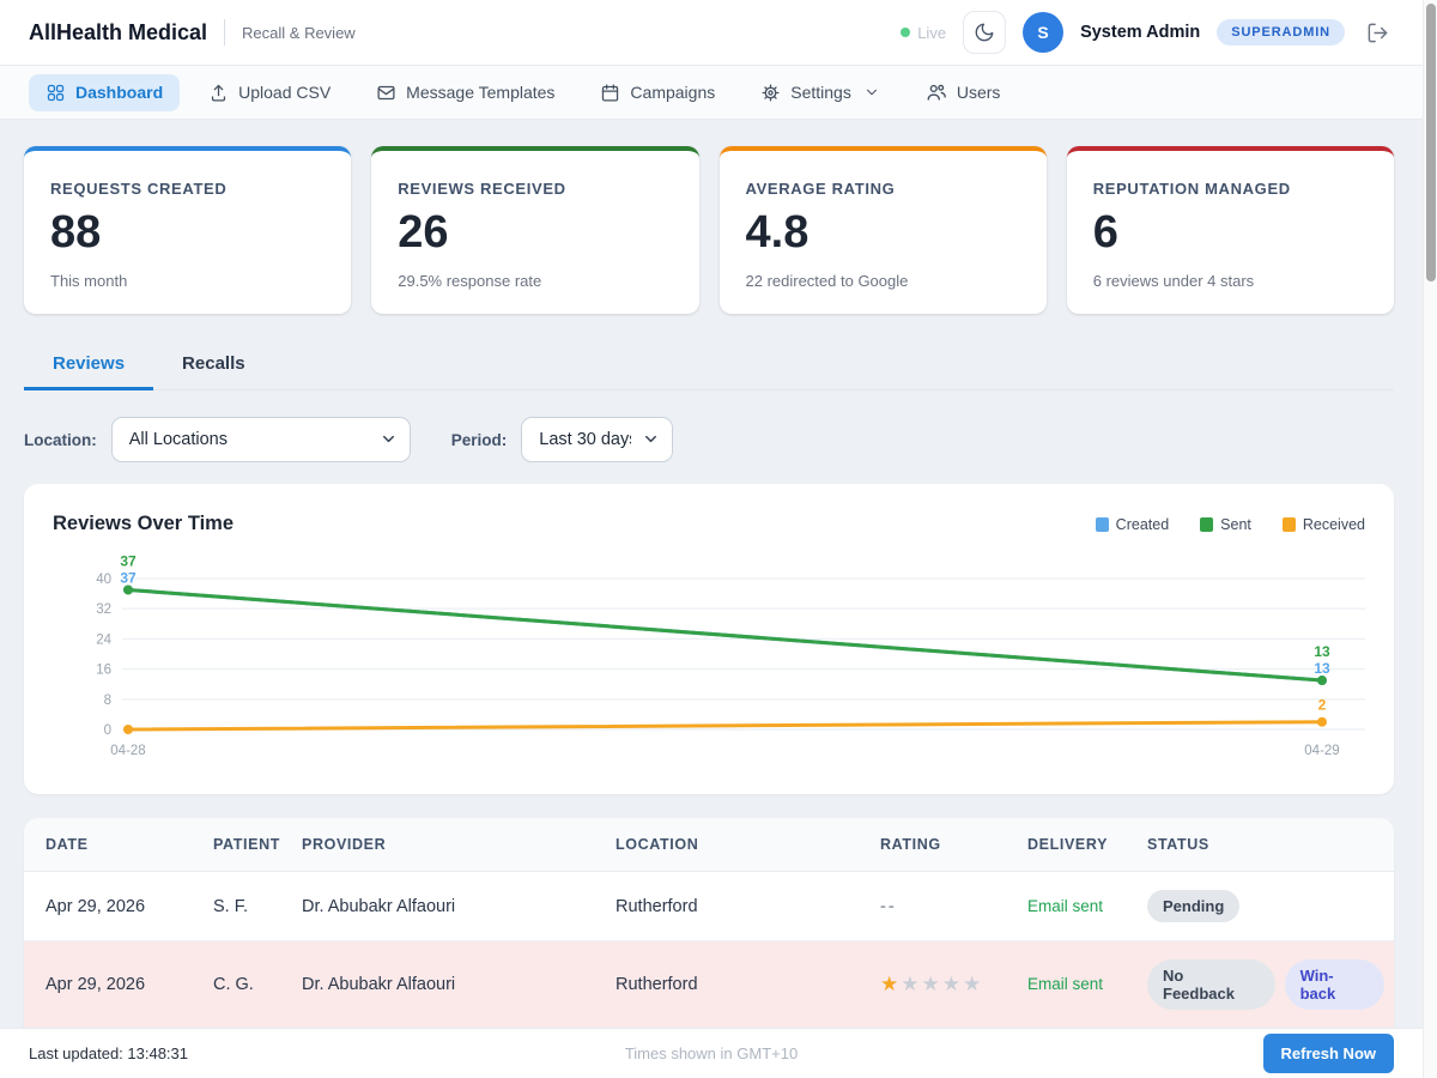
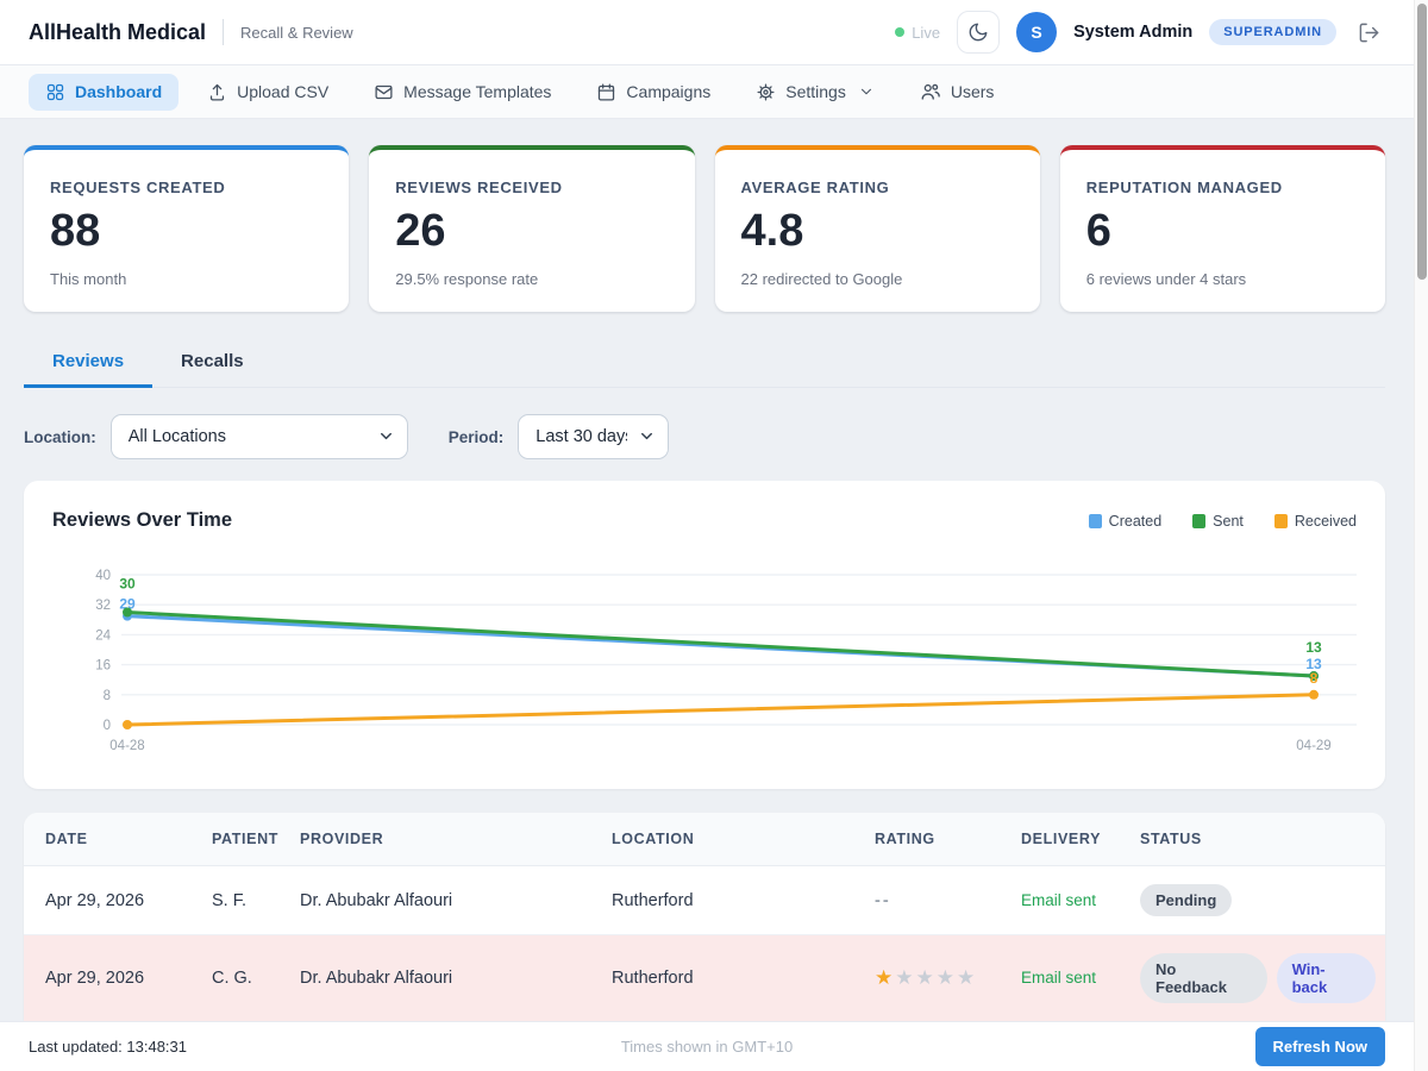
Created/04-28: 37 -> 29
Sent/04-28: 37 -> 30
Received/04-29: 2 -> 8
